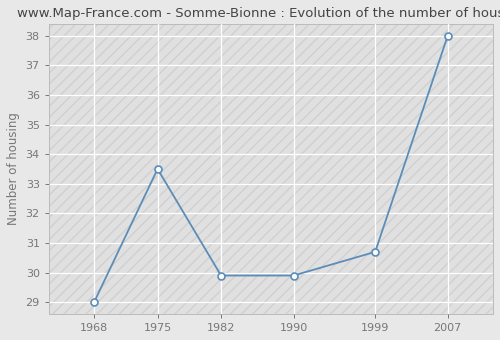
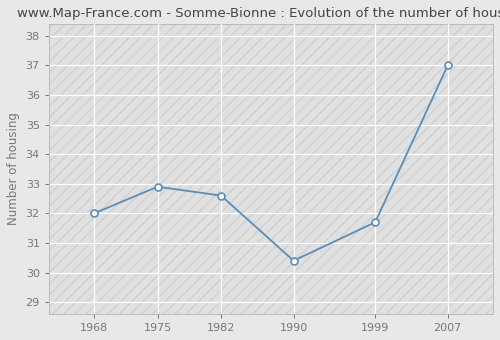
1968: 29.0 -> 32.0
1975: 33.5 -> 32.9
1982: 29.9 -> 32.6
1990: 29.9 -> 30.4
1999: 30.7 -> 31.7
2007: 38.0 -> 37.0
